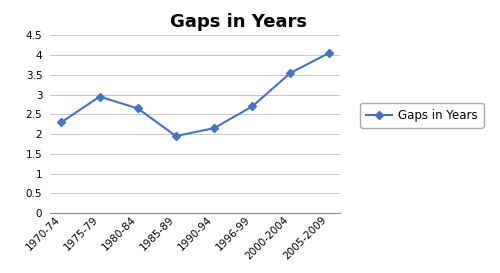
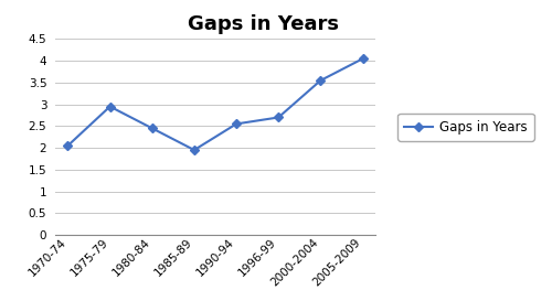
1970-74: 2.30 -> 2.05
1980-84: 2.65 -> 2.45
1990-94: 2.15 -> 2.55
